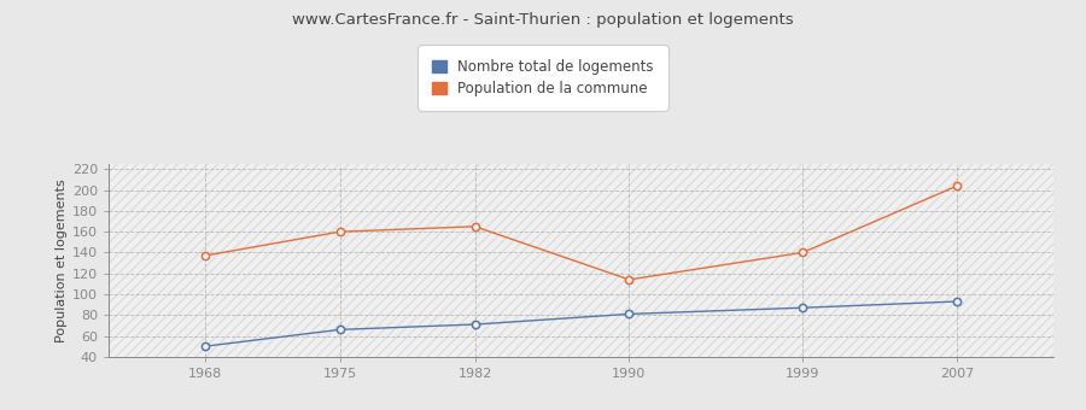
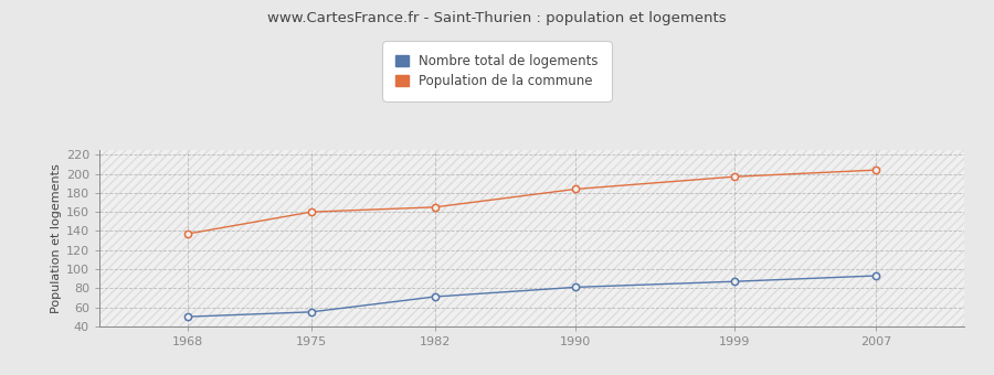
Nombre total de logements/1975: 66 -> 55
Population de la commune/1990: 114 -> 184
Population de la commune/1999: 140 -> 197
